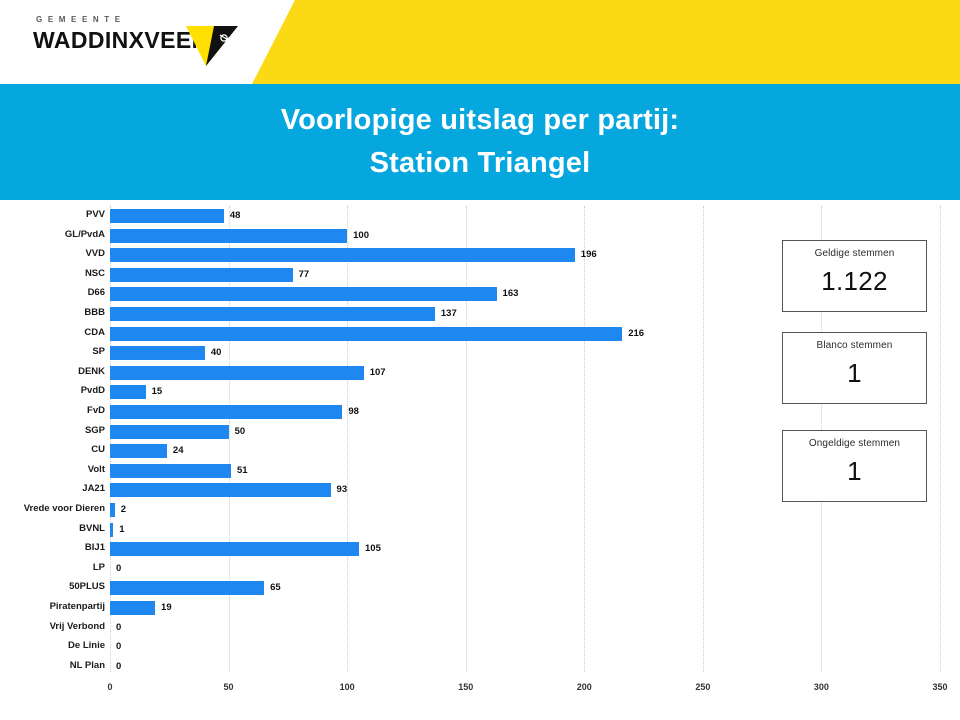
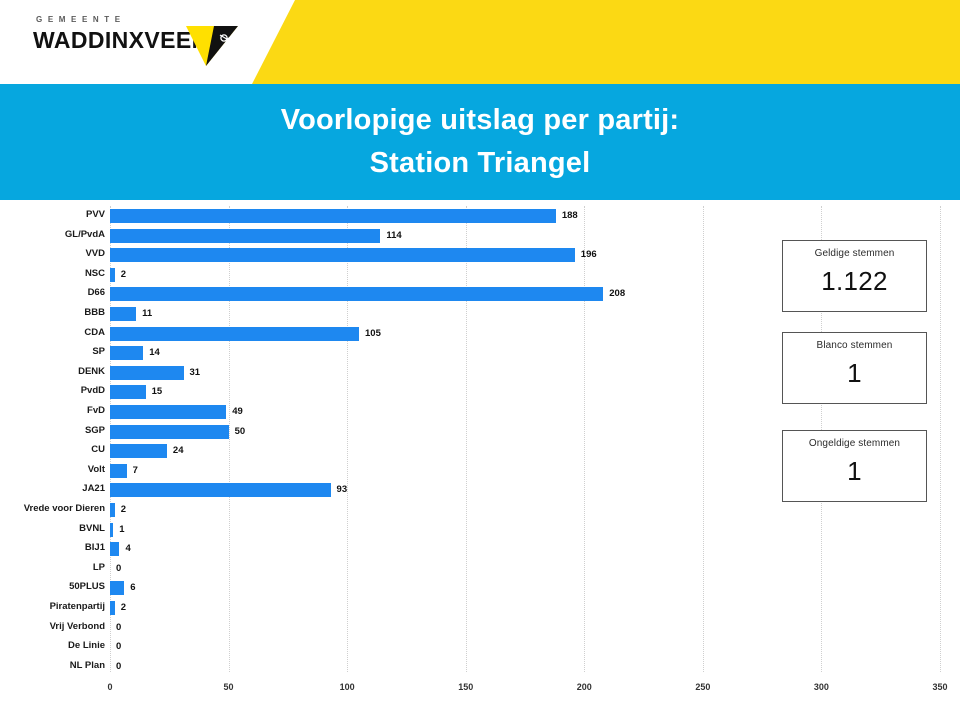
PVV: 48 -> 188
GL/PvdA: 100 -> 114
NSC: 77 -> 2
D66: 163 -> 208
BBB: 137 -> 11
CDA: 216 -> 105
SP: 40 -> 14
DENK: 107 -> 31
FvD: 98 -> 49
Volt: 51 -> 7
BIJ1: 105 -> 4
50PLUS: 65 -> 6
Piratenpartij: 19 -> 2
